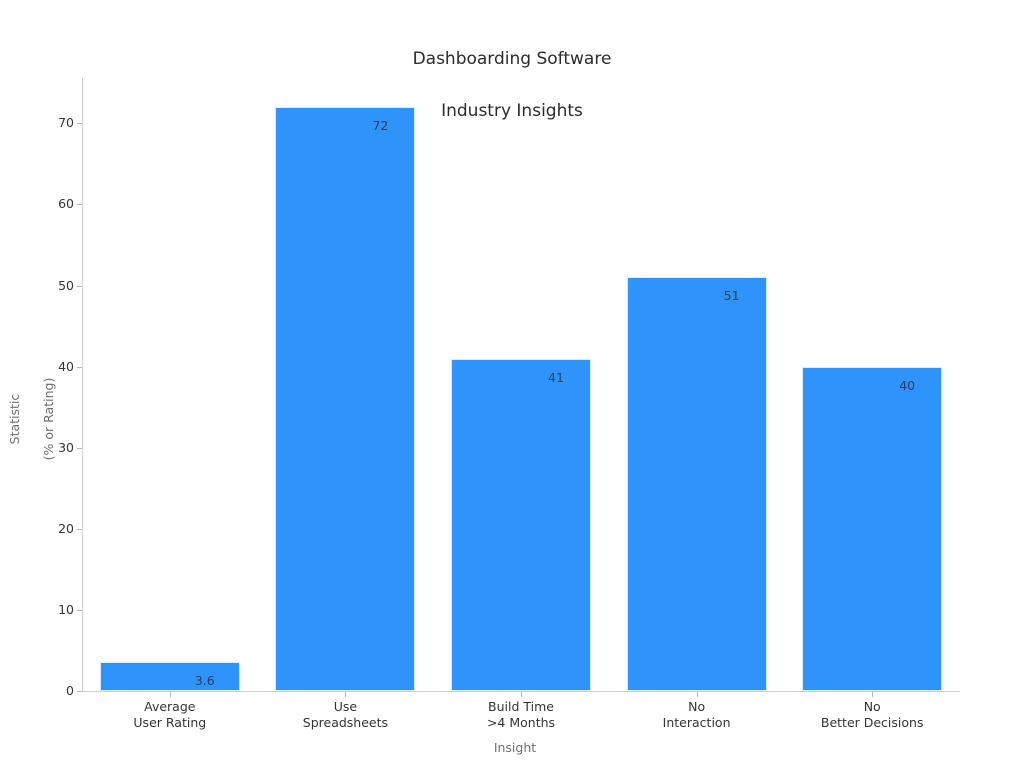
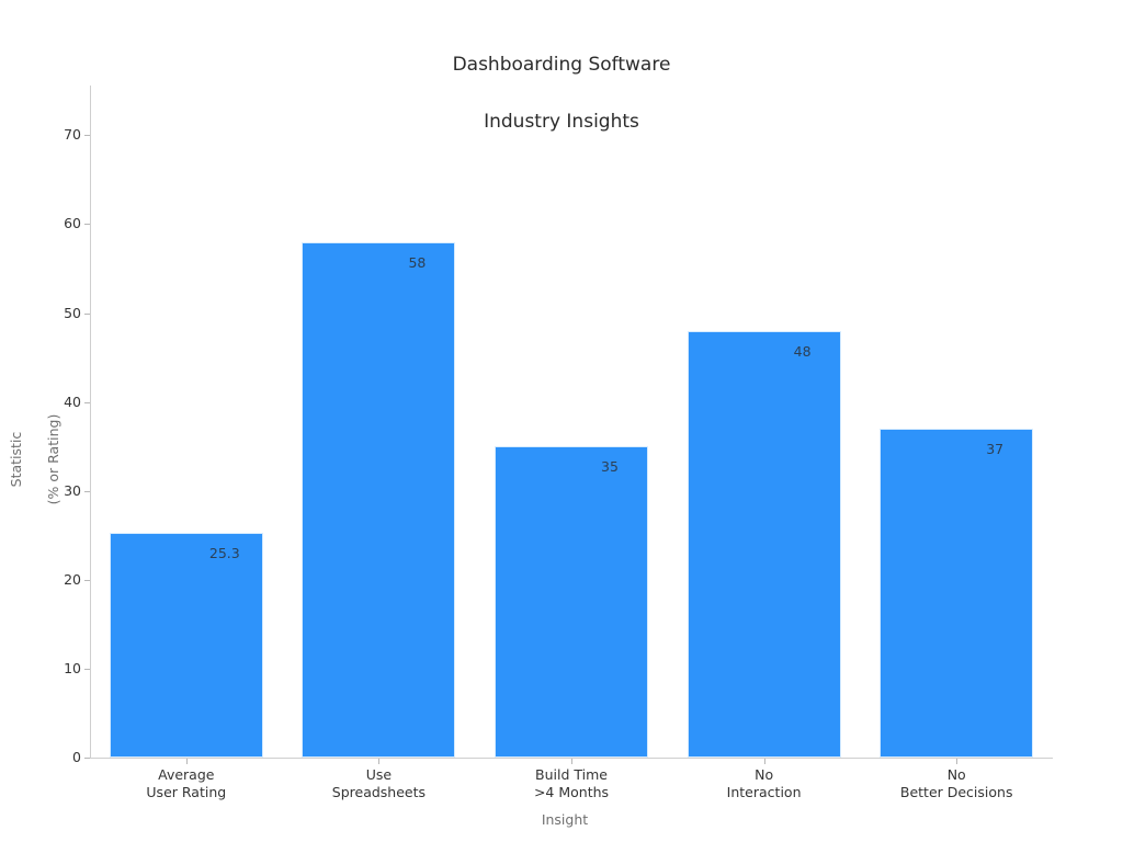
Average User Rating: 3.6 -> 25.3
Use Spreadsheets: 72 -> 58
Build Time >4 Months: 41 -> 35
No Interaction: 51 -> 48
No Better Decisions: 40 -> 37
